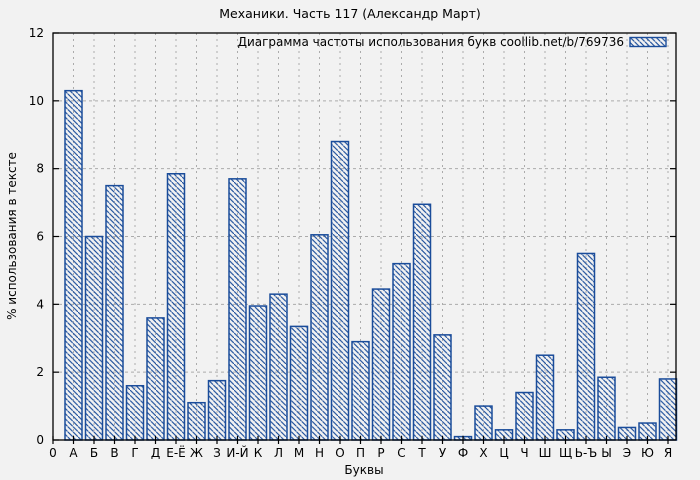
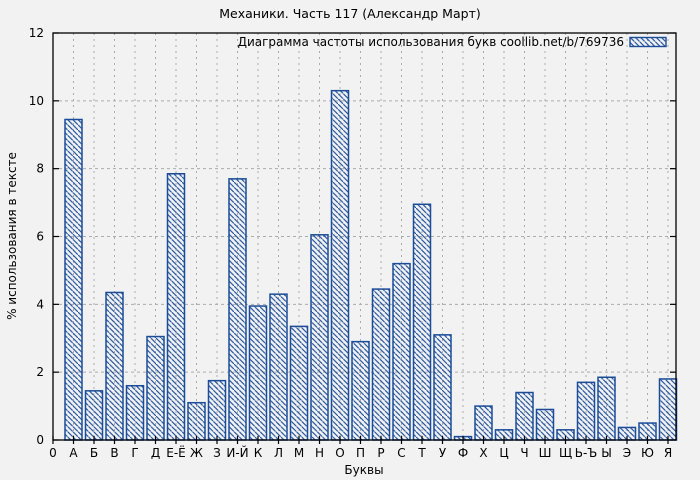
А: 10.3 -> 9.4
Б: 6.0 -> 1.4
В: 7.5 -> 4.3
Д: 3.6 -> 3.0
О: 8.8 -> 10.3
Ш: 2.5 -> 0.9
Ь-Ъ: 5.5 -> 1.7
